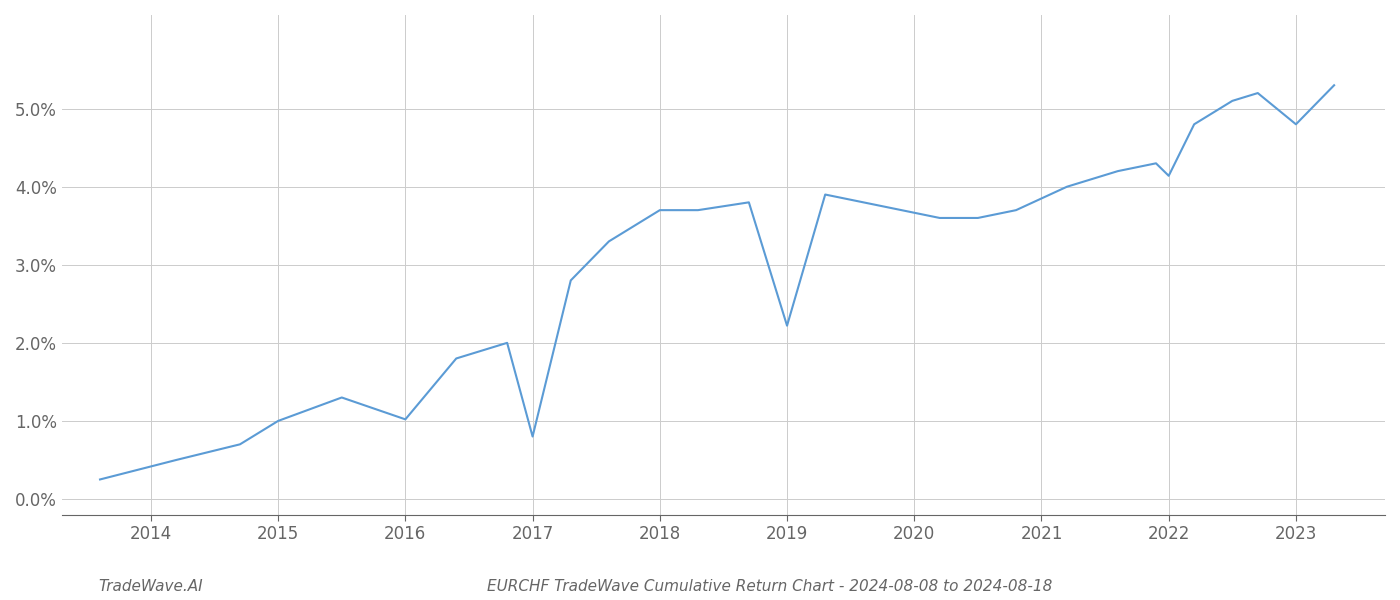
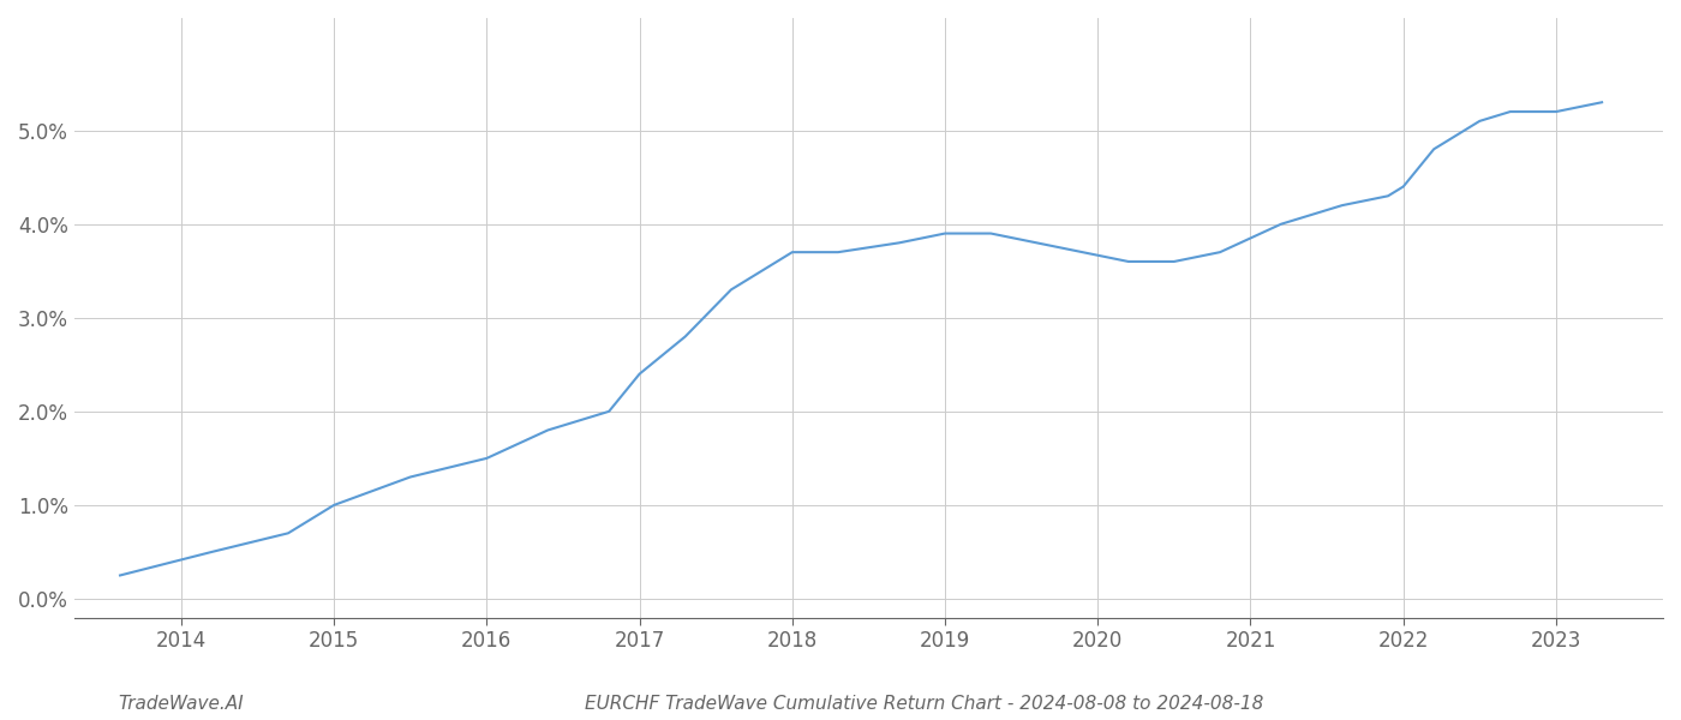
2016: 1.02% -> 1.50%
2017: 0.80% -> 2.40%
2019: 2.22% -> 3.90%
2022: 4.14% -> 4.40%
2023: 4.80% -> 5.20%
